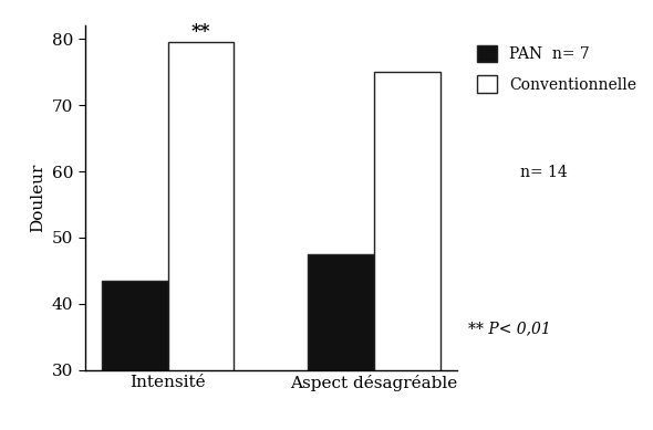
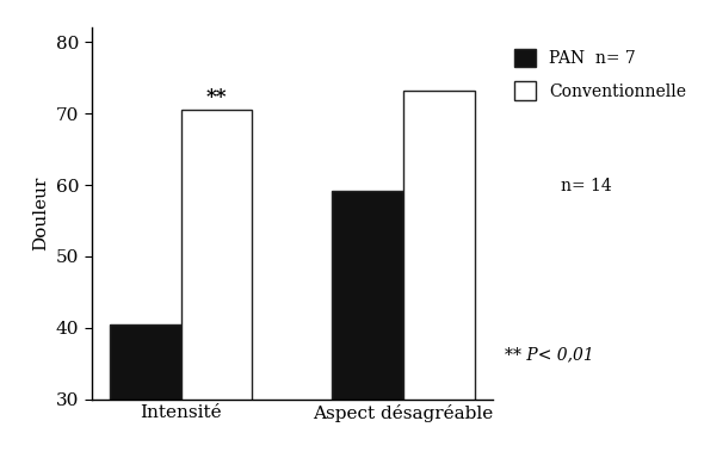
PAN n= 7/Intensité: 43.5 -> 40.4
Conventionnelle/Intensité: 79.5 -> 70.6
PAN n= 7/Aspect désagréable: 47.5 -> 59.2
Conventionnelle/Aspect désagréable: 75.0 -> 73.2
